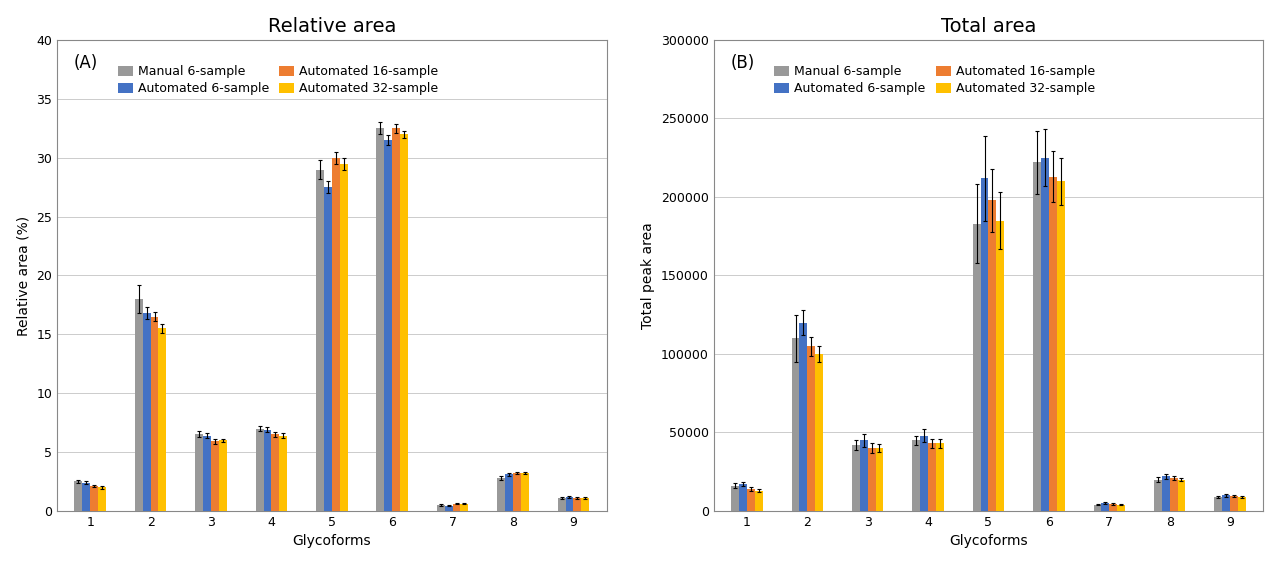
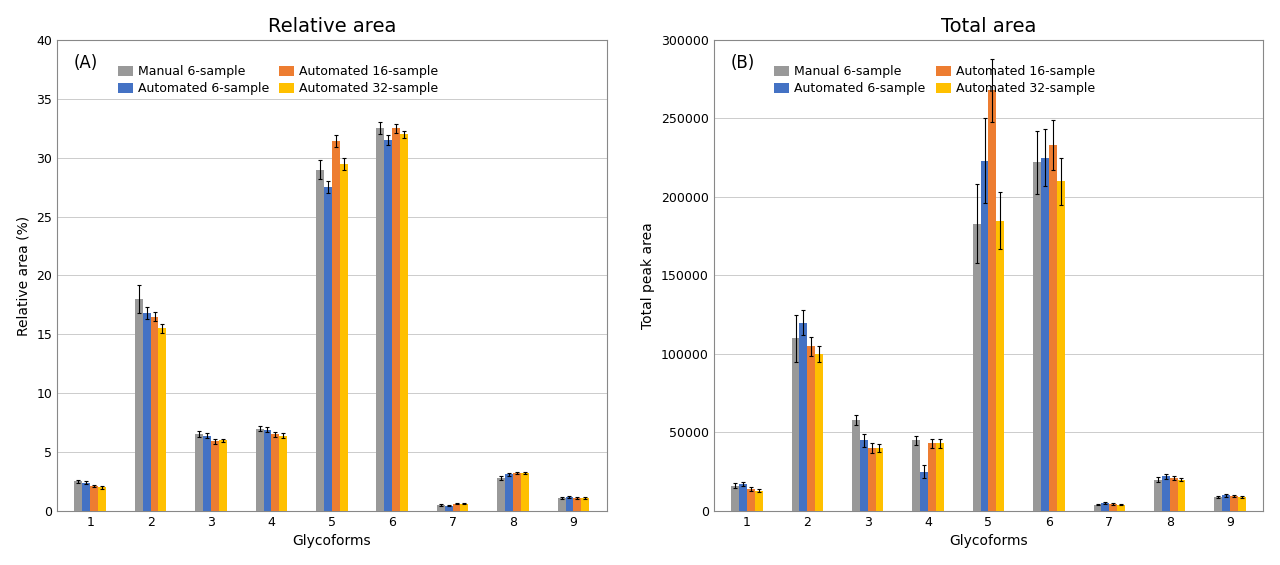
Relative area/Automated 16-sample/5: 30.0 -> 31.4
Total area/Manual 6-sample/3: 42000 -> 58000
Total area/Automated 6-sample/4: 48000 -> 25000
Total area/Automated 6-sample/5: 212000 -> 223000
Total area/Automated 16-sample/5: 198000 -> 268000
Total area/Automated 16-sample/6: 213000 -> 233000
